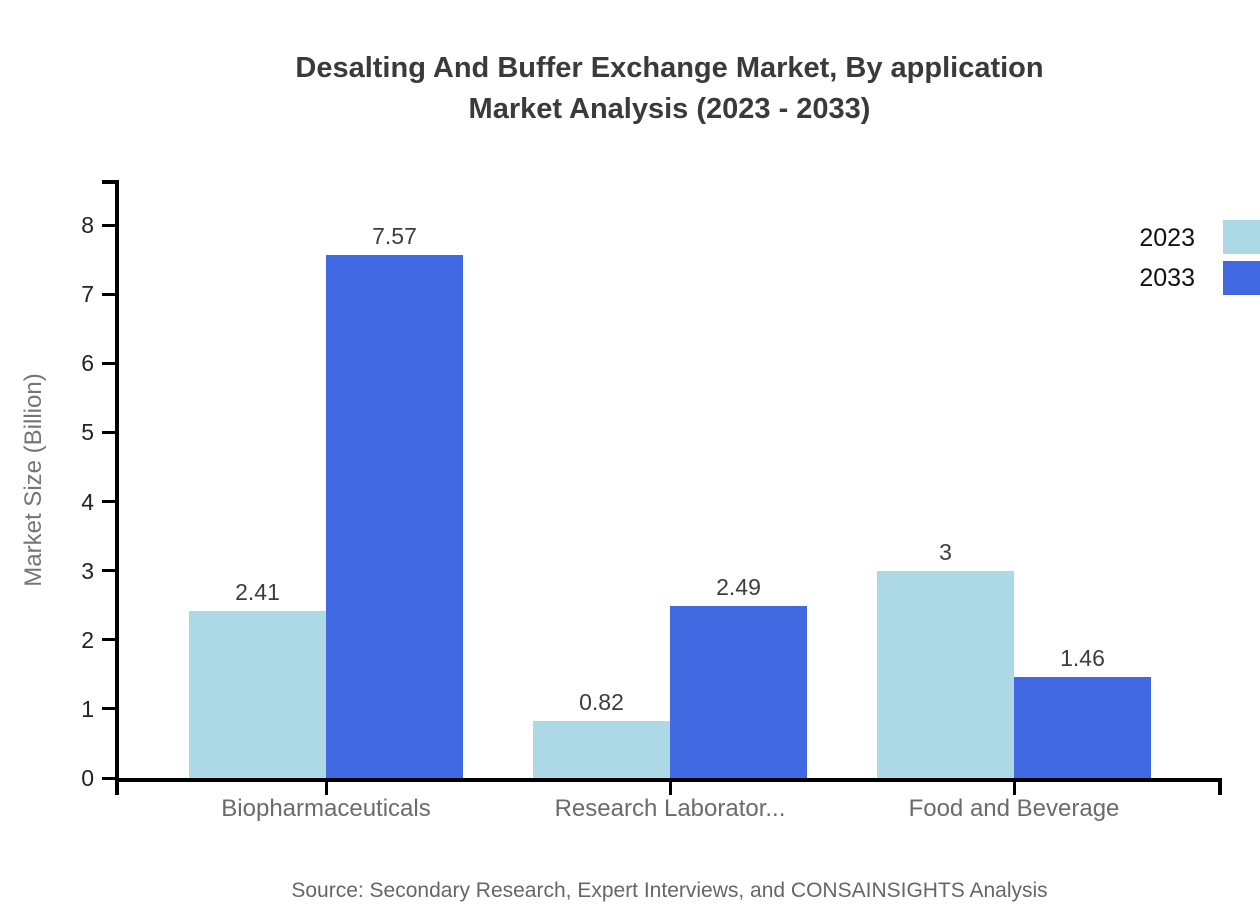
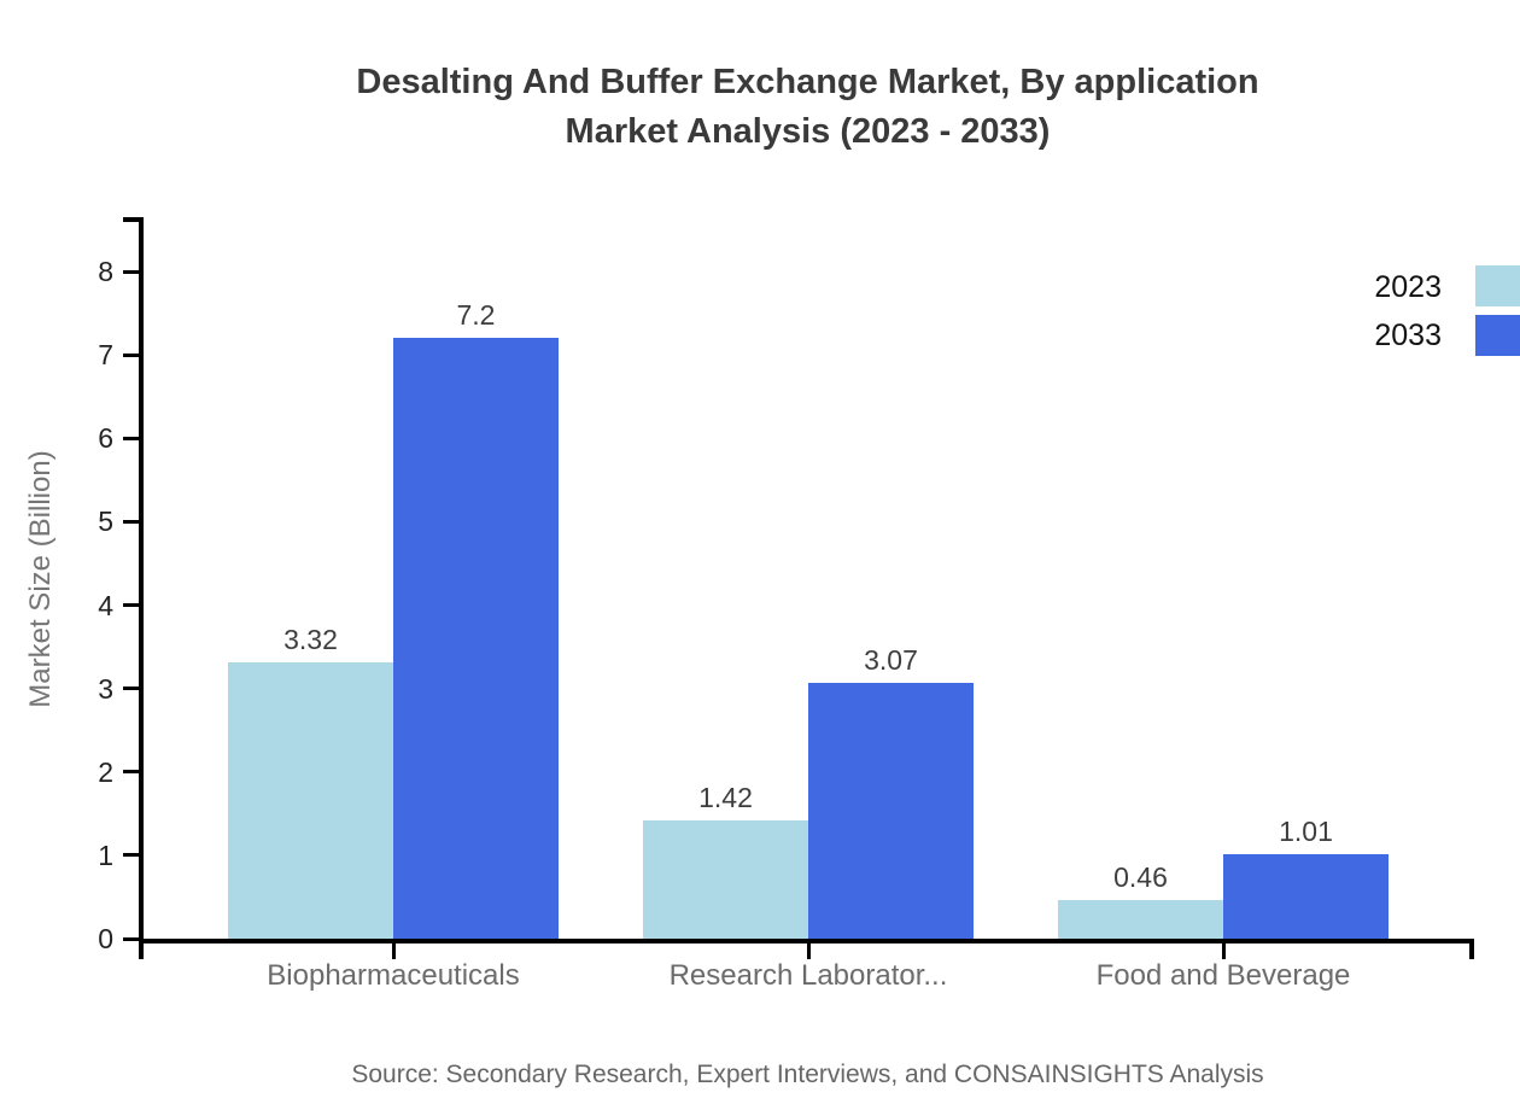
2023/Biopharmaceuticals: 2.41 -> 3.32
2033/Biopharmaceuticals: 7.57 -> 7.2
2023/Research Laborator...: 0.82 -> 1.42
2033/Research Laborator...: 2.49 -> 3.07
2023/Food and Beverage: 3 -> 0.46
2033/Food and Beverage: 1.46 -> 1.01
